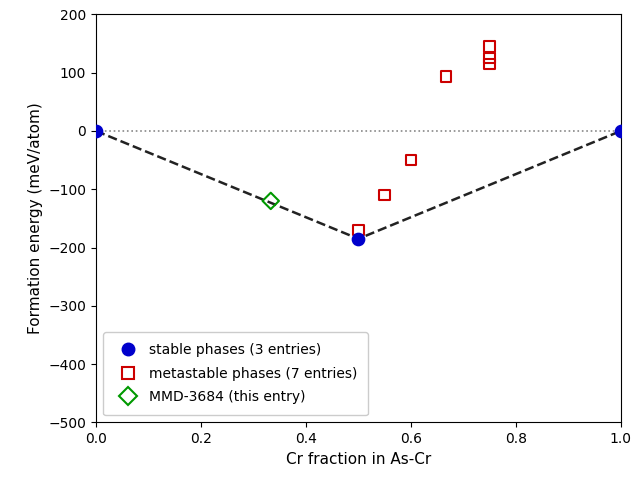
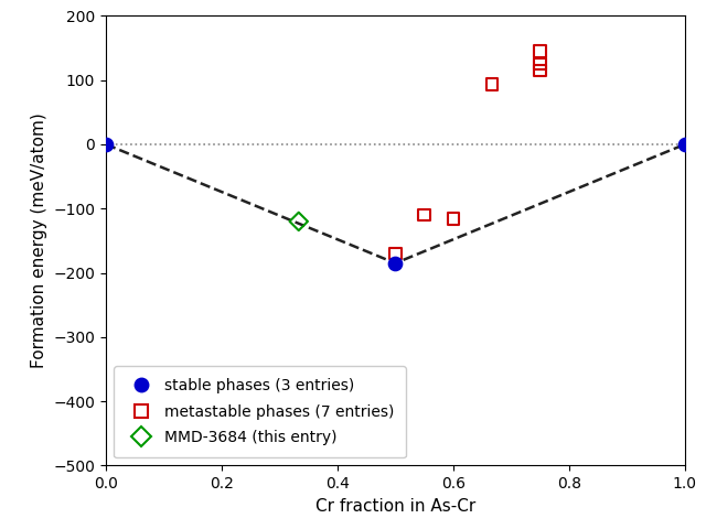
metastable phases (7 entries)/0.6: -50 -> -116
